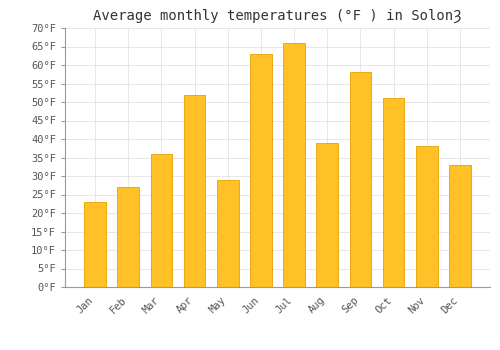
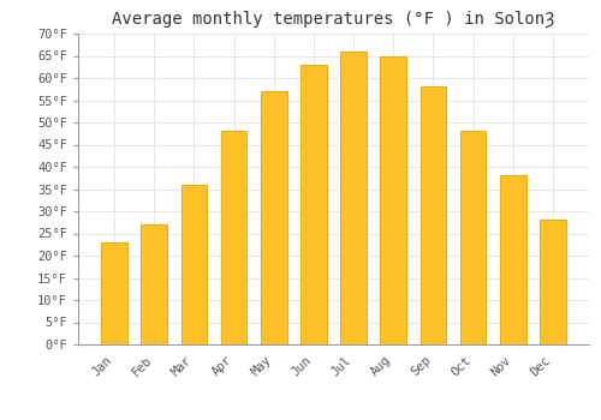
Apr: 52°F -> 48°F
May: 29°F -> 57°F
Aug: 39°F -> 65°F
Oct: 51°F -> 48°F
Dec: 33°F -> 28°F
